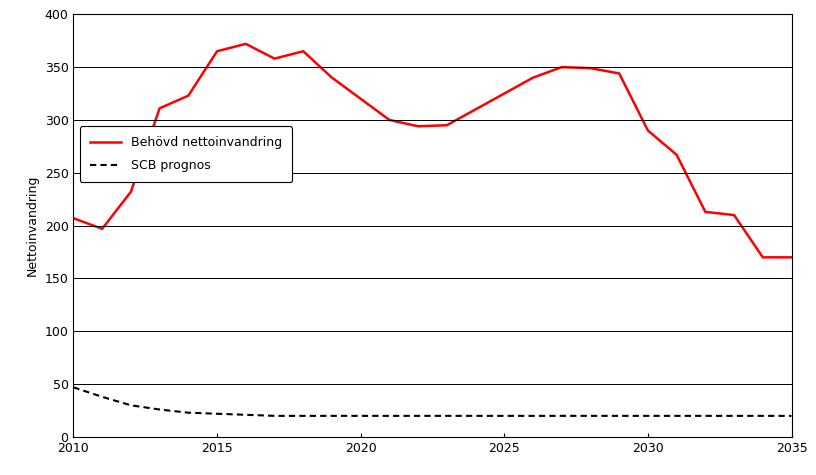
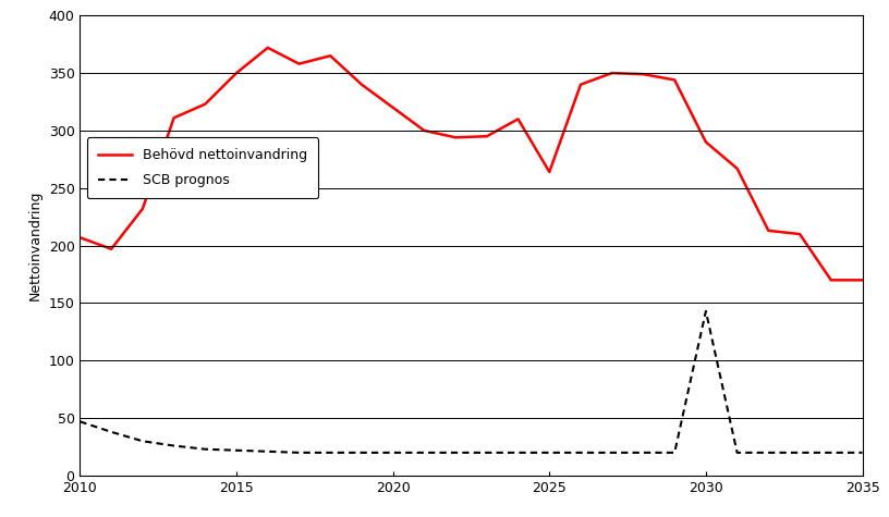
Behövd nettoinvandring/2015: 365 -> 350
Behövd nettoinvandring/2025: 325 -> 264
SCB prognos/2030: 20 -> 143
